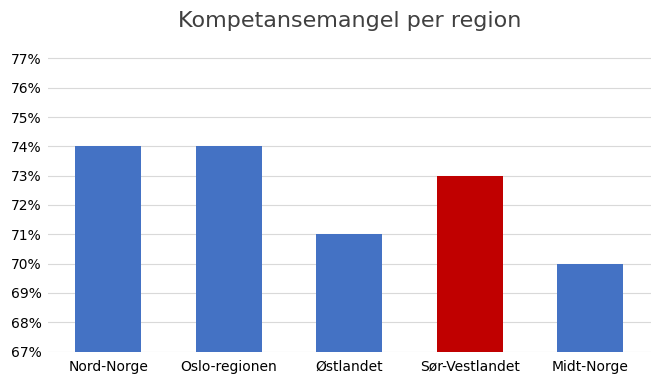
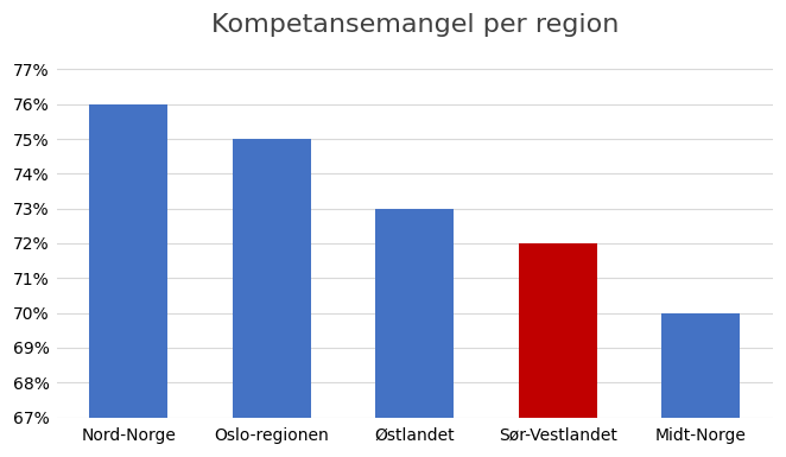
Nord-Norge: 74% -> 76%
Oslo-regionen: 74% -> 75%
Østlandet: 71% -> 73%
Sør-Vestlandet: 73% -> 72%
